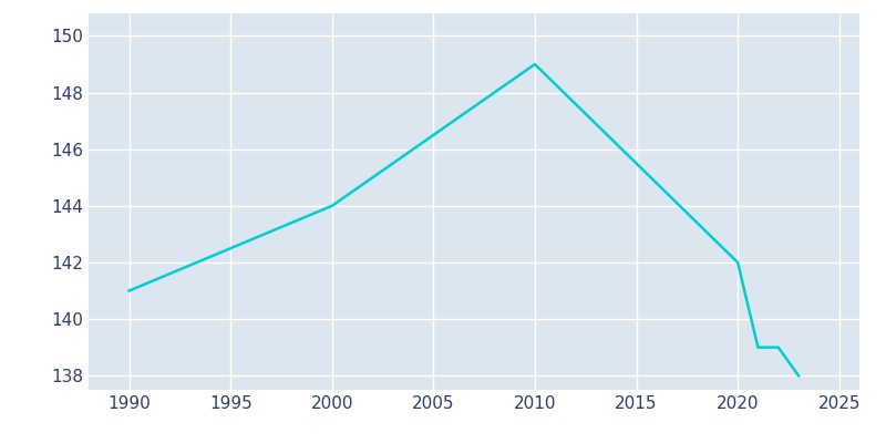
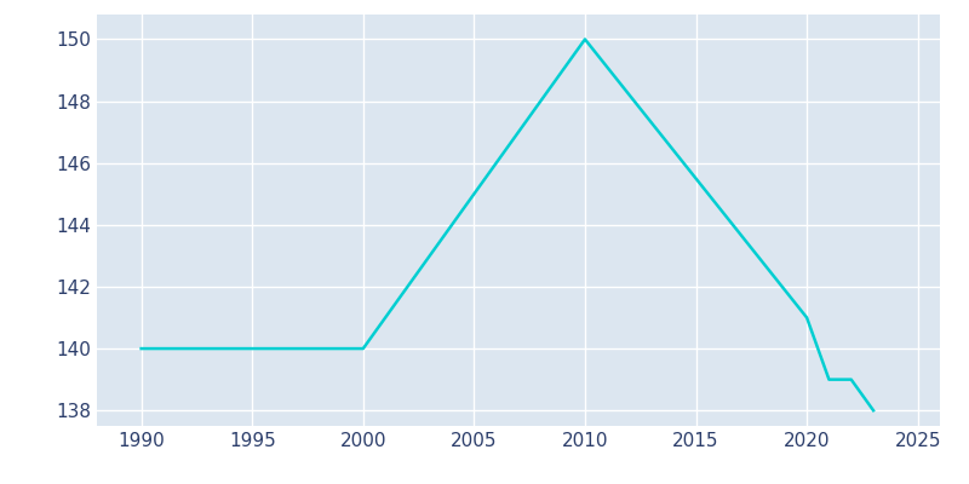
1990: 141 -> 140
2000: 144 -> 140
2010: 149 -> 150
2020: 142 -> 141
